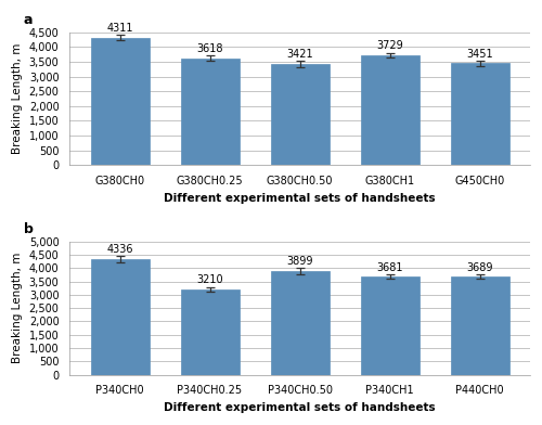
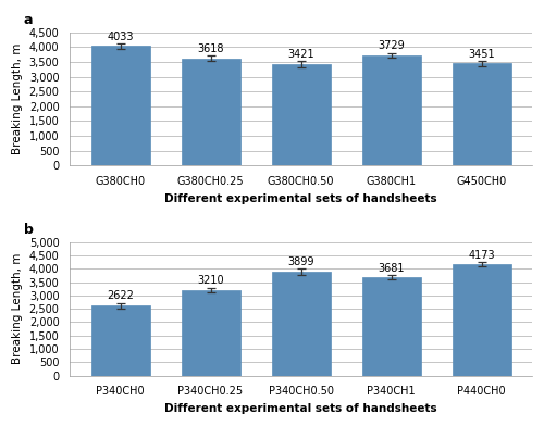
G380CH0: 4311 -> 4033
P340CH0: 4336 -> 2622
P440CH0: 3689 -> 4173
